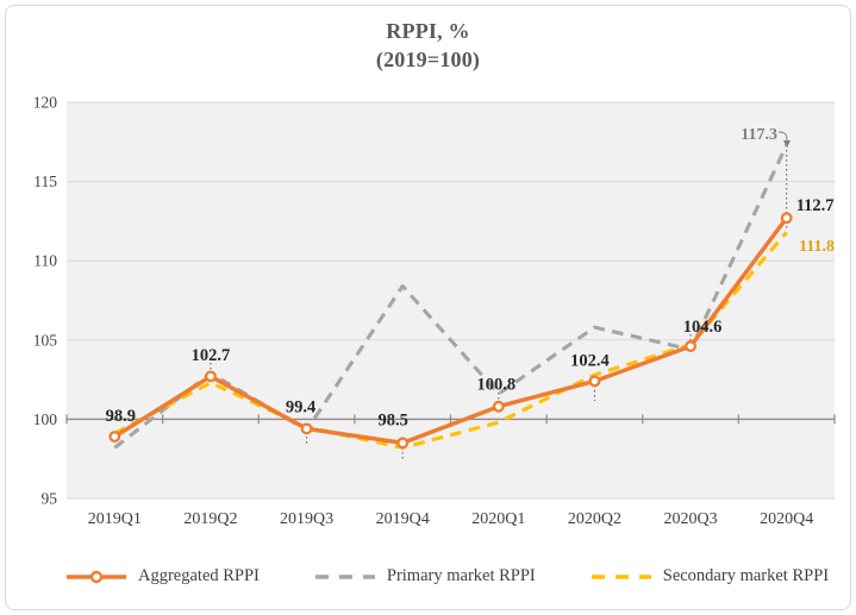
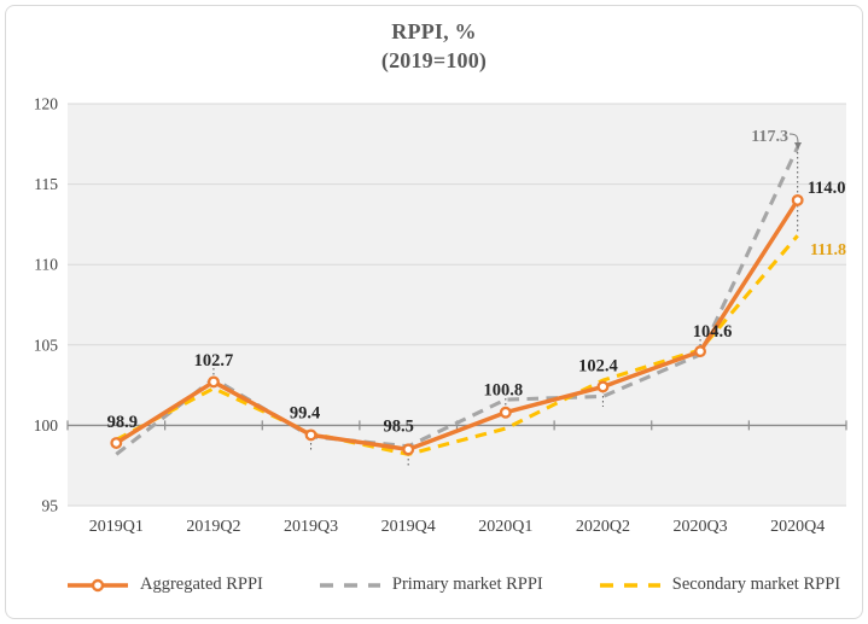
Primary market RPPI/2019Q4: 108.4 -> 98.7
Primary market RPPI/2020Q2: 105.8 -> 101.8
Aggregated RPPI/2020Q4: 112.7 -> 114.0
